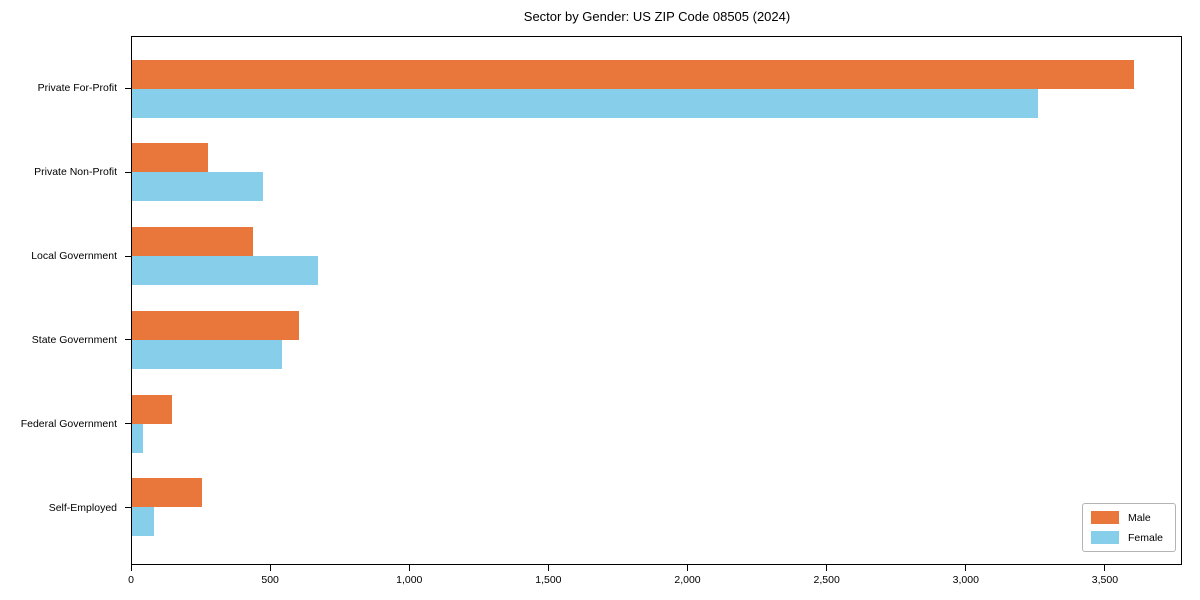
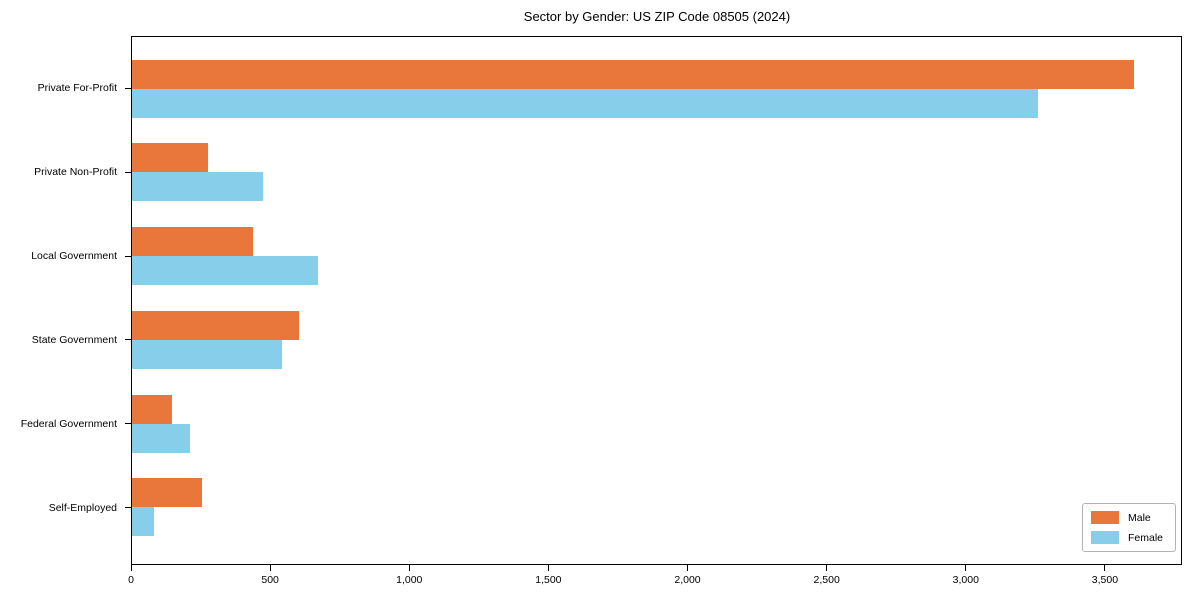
Female/Federal Government: 40 -> 210
